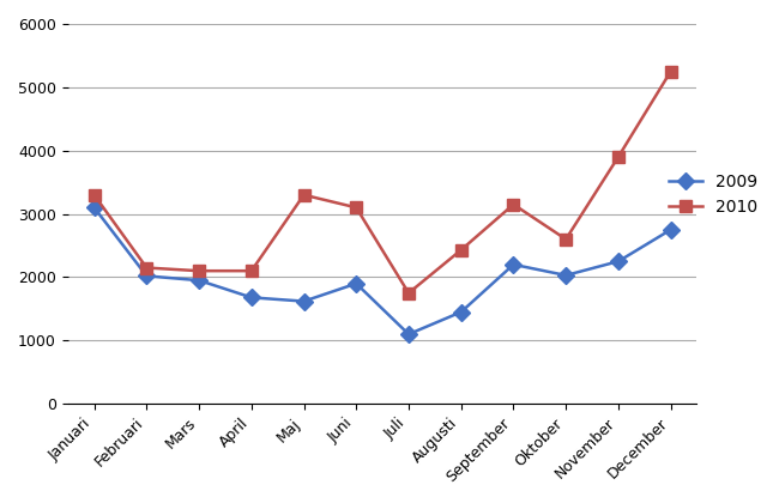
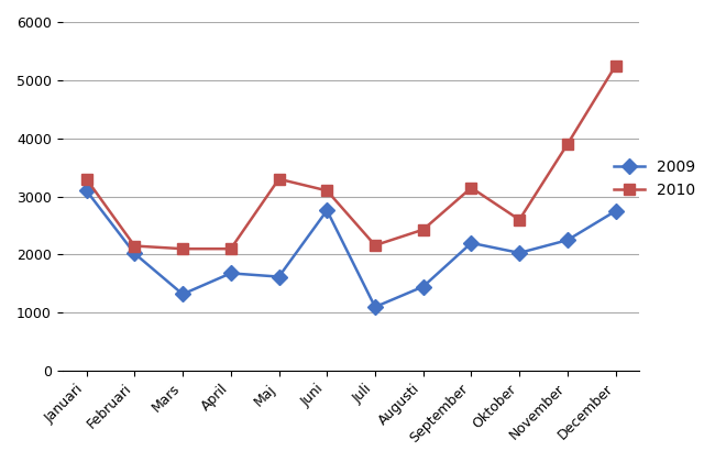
2009/Mars: 1950 -> 1320
2009/Juni: 1900 -> 2760
2010/Juli: 1750 -> 2160
